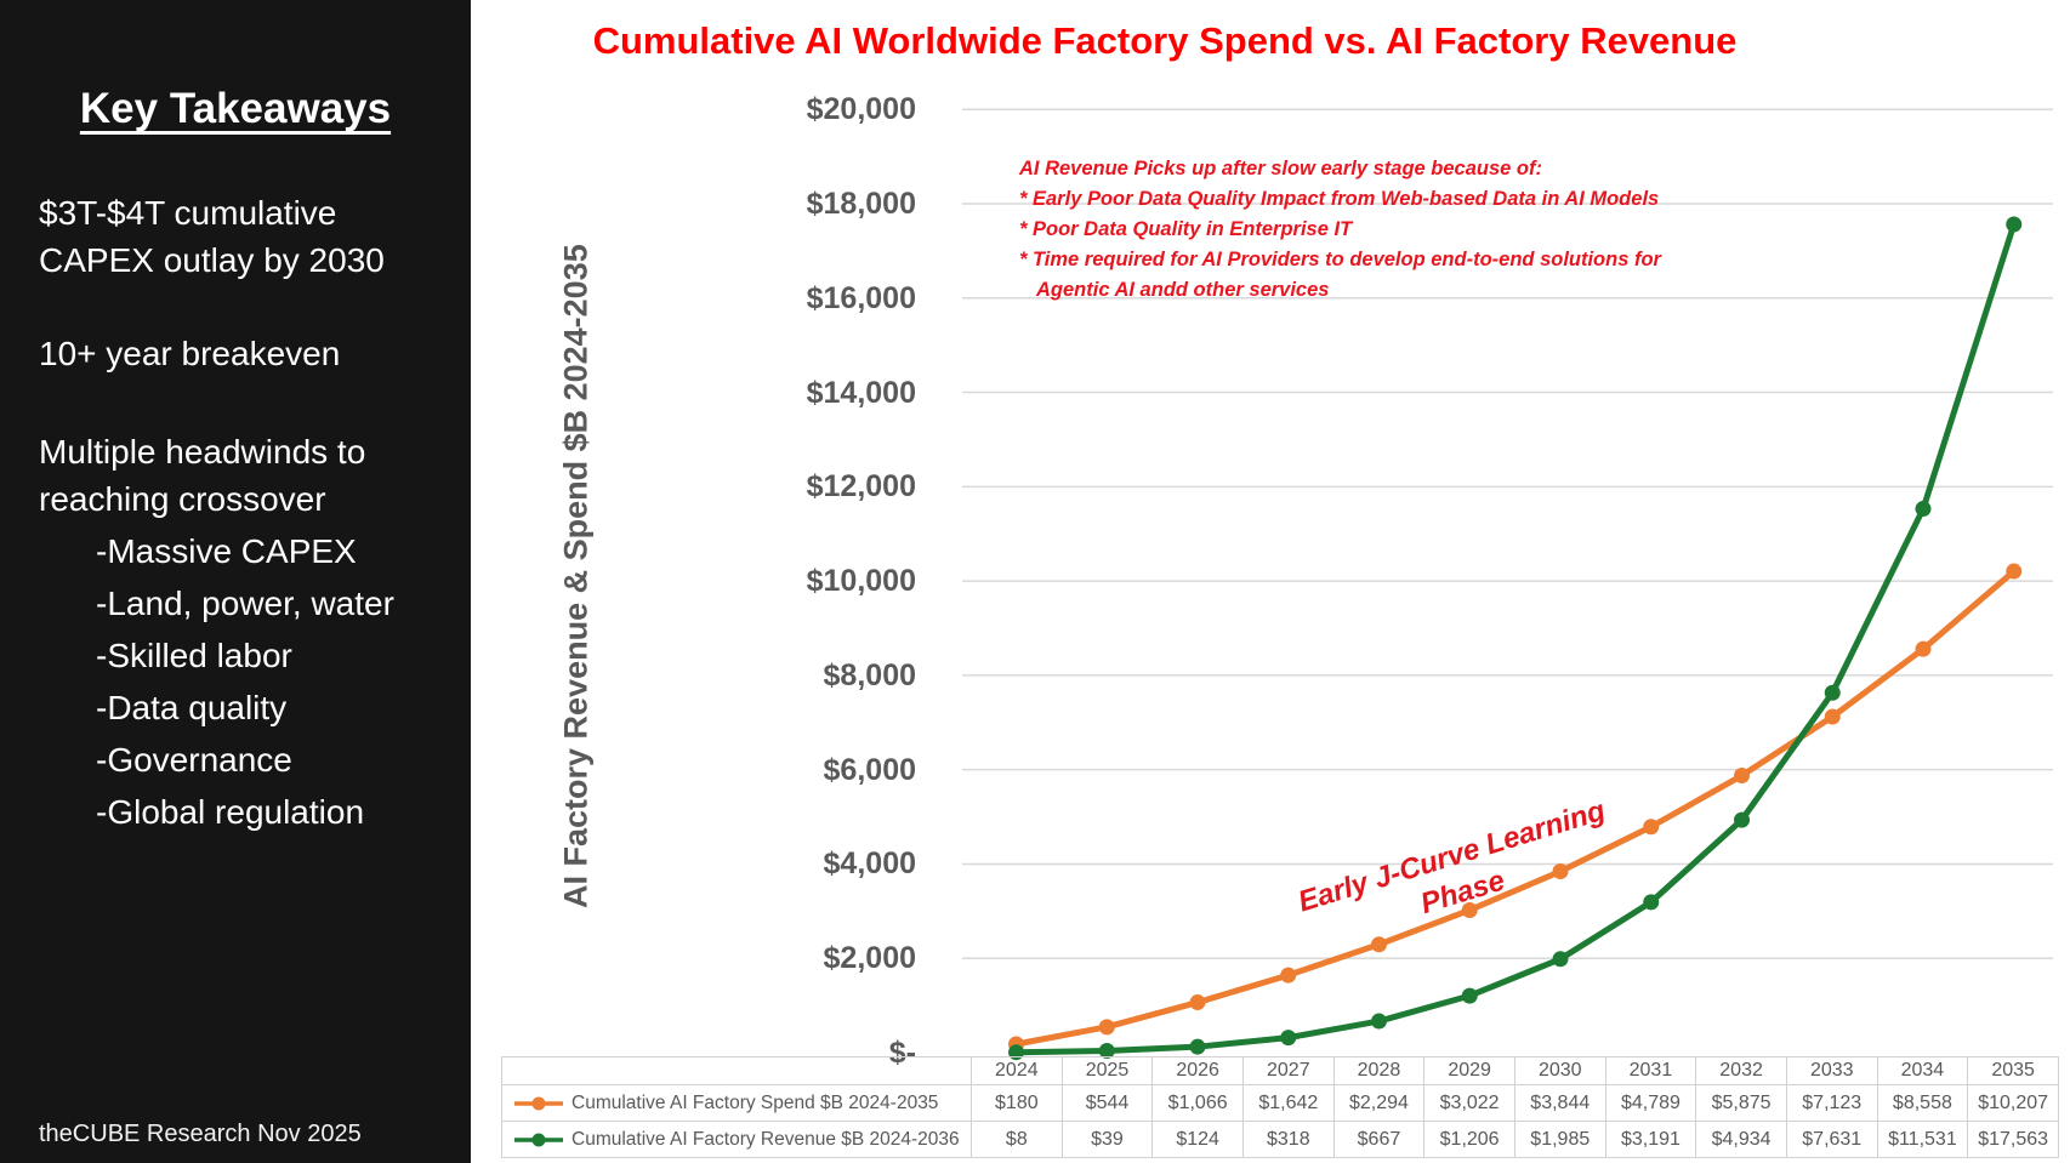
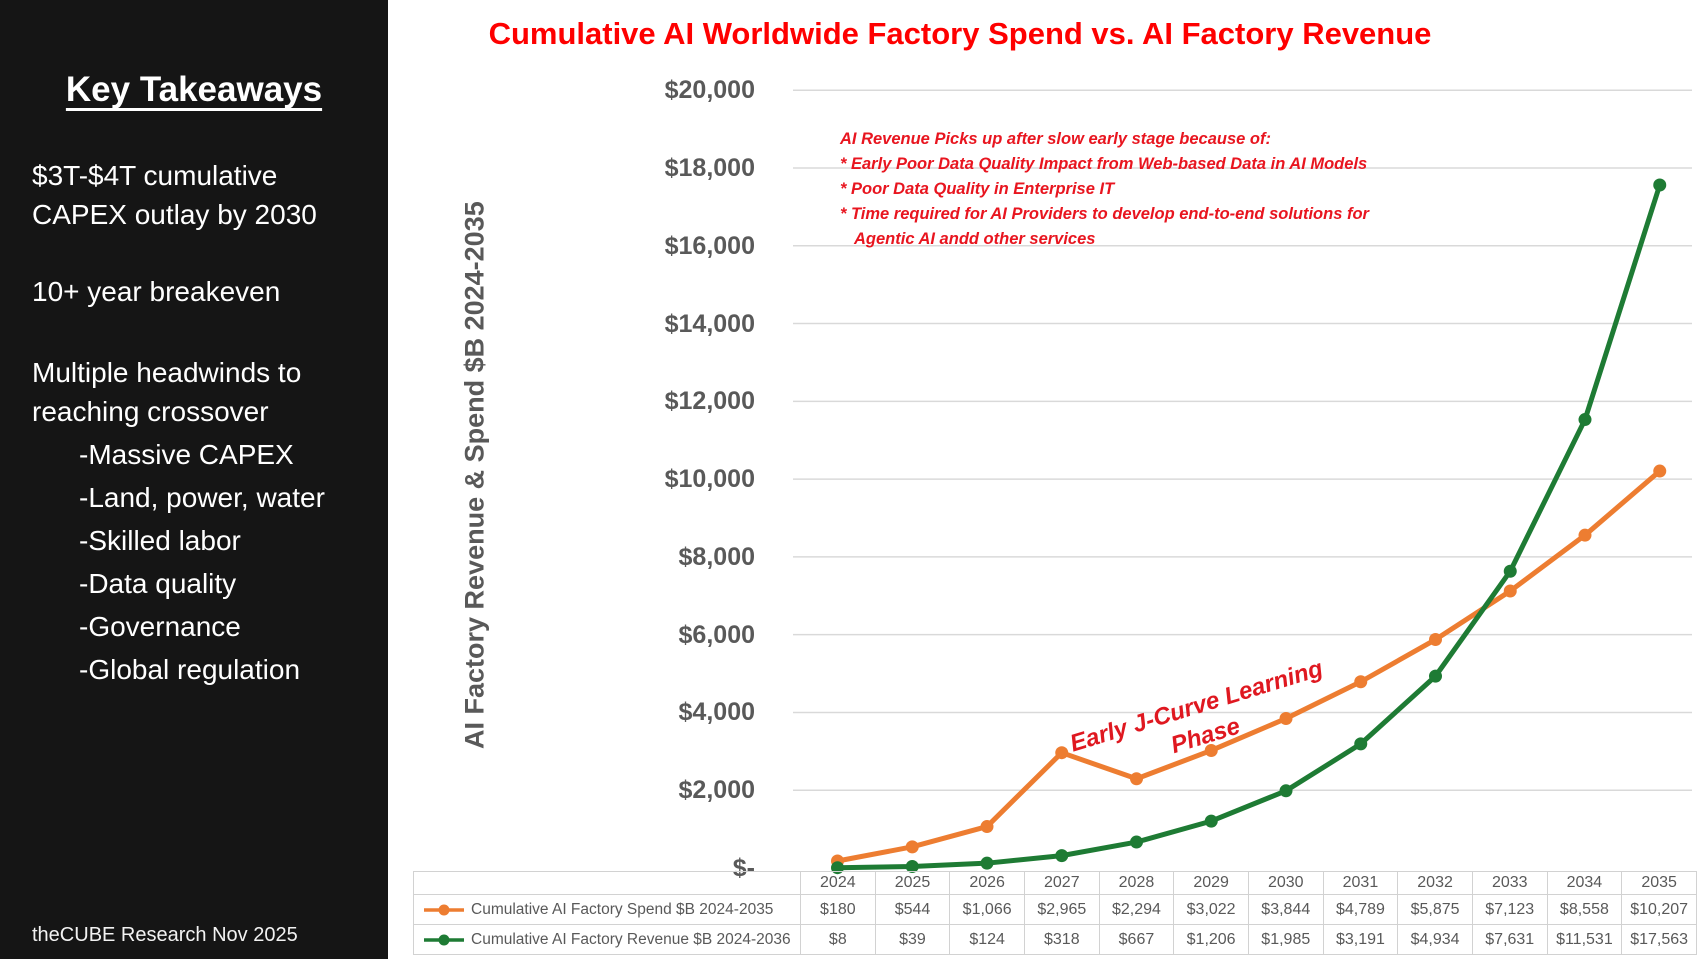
Cumulative AI Factory Spend $B 2024-2035/2027: $1,642 -> $2,965
